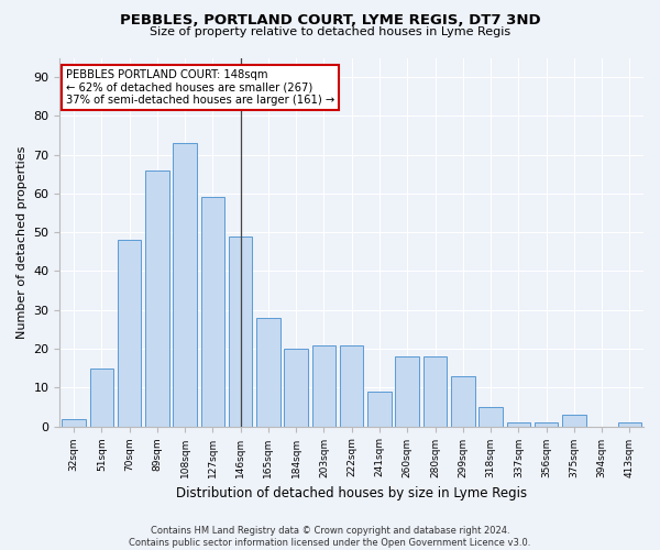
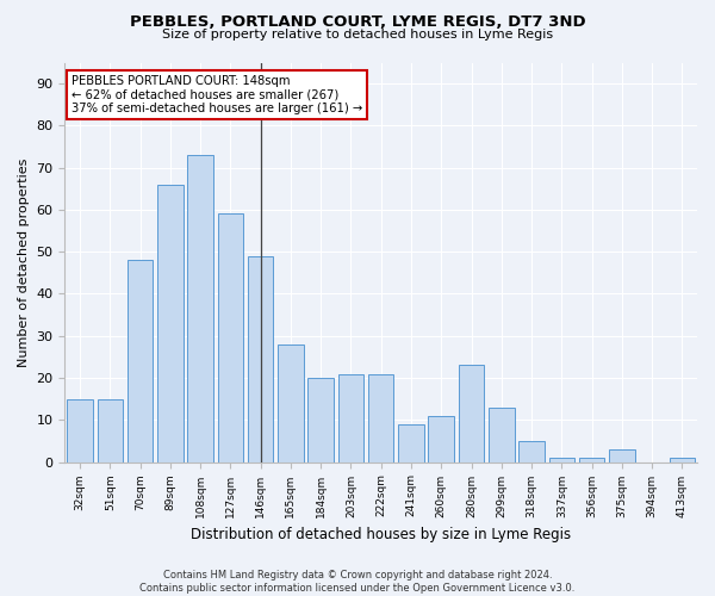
32sqm: 2 -> 15
260sqm: 18 -> 11
280sqm: 18 -> 23
